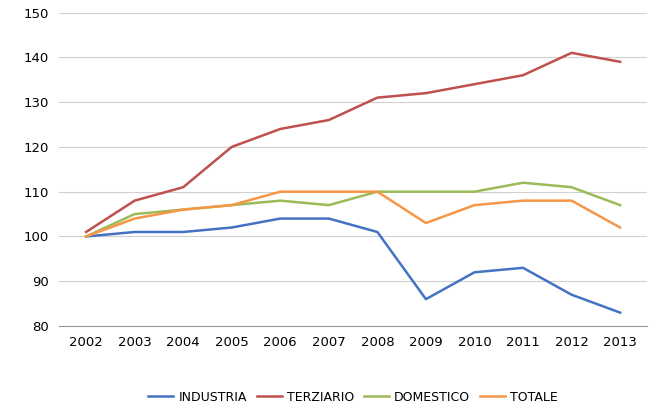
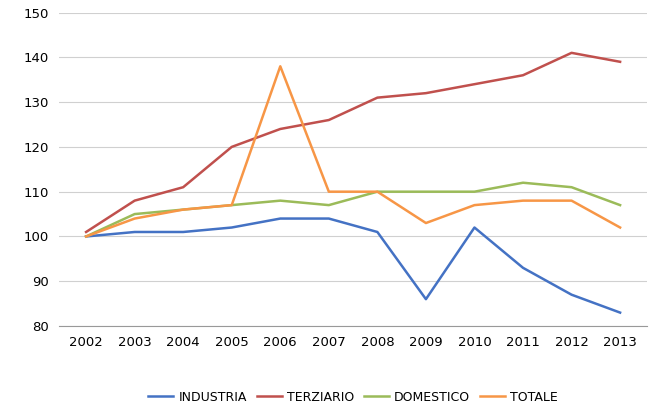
TOTALE/2006: 110 -> 138
INDUSTRIA/2010: 92 -> 102
